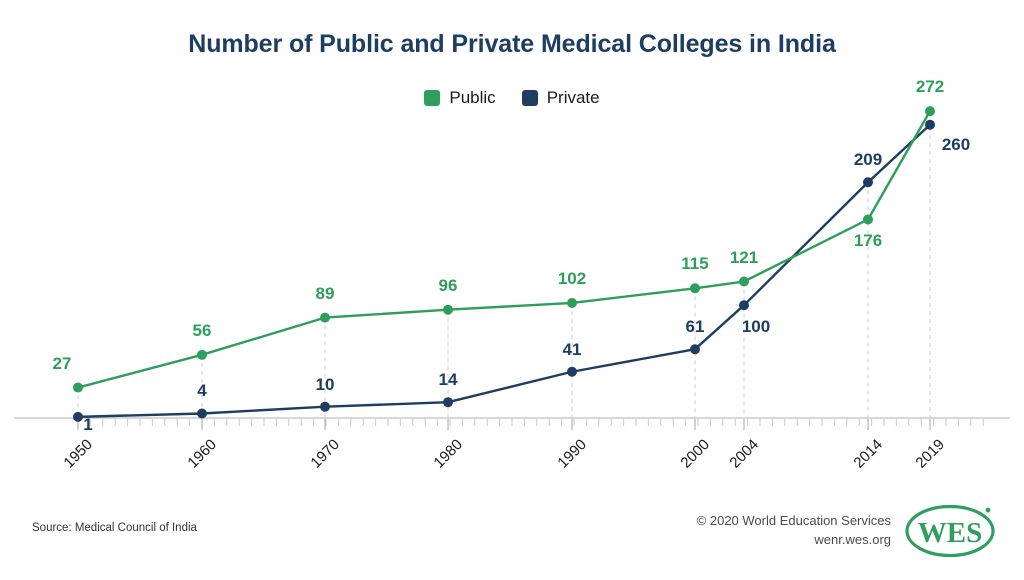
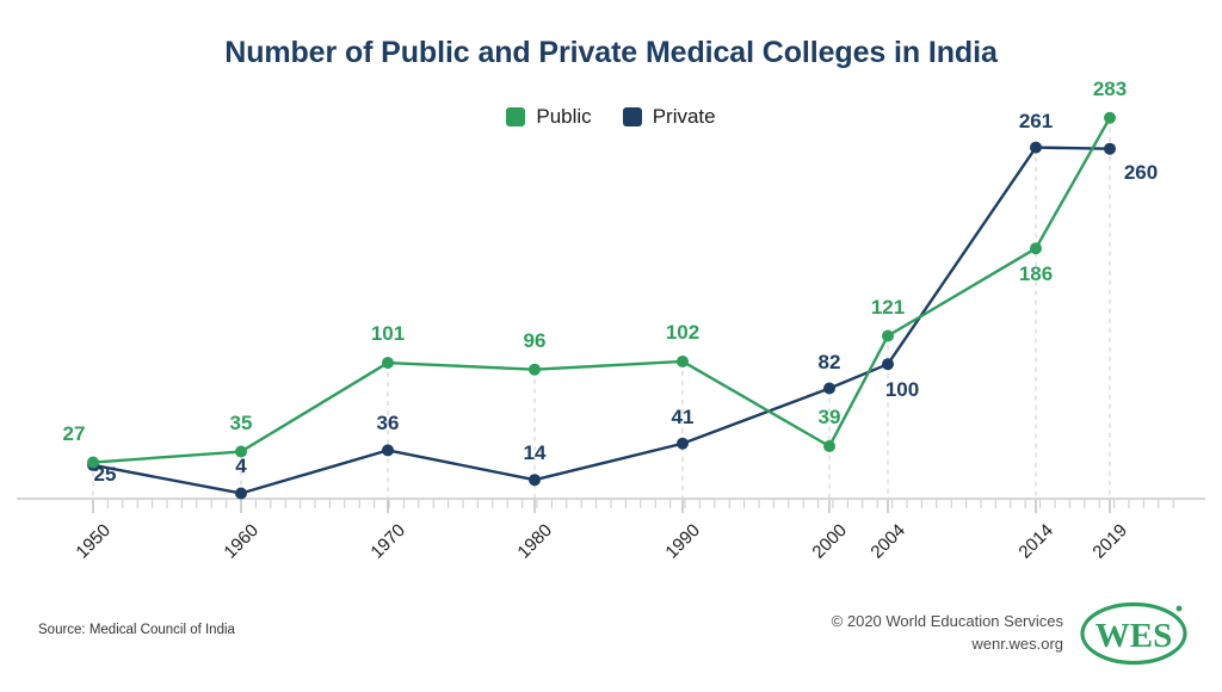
Private/1950: 1 -> 25
Public/1960: 56 -> 35
Public/1970: 89 -> 101
Private/1970: 10 -> 36
Public/2000: 115 -> 39
Private/2000: 61 -> 82
Public/2014: 176 -> 186
Private/2014: 209 -> 261
Public/2019: 272 -> 283
